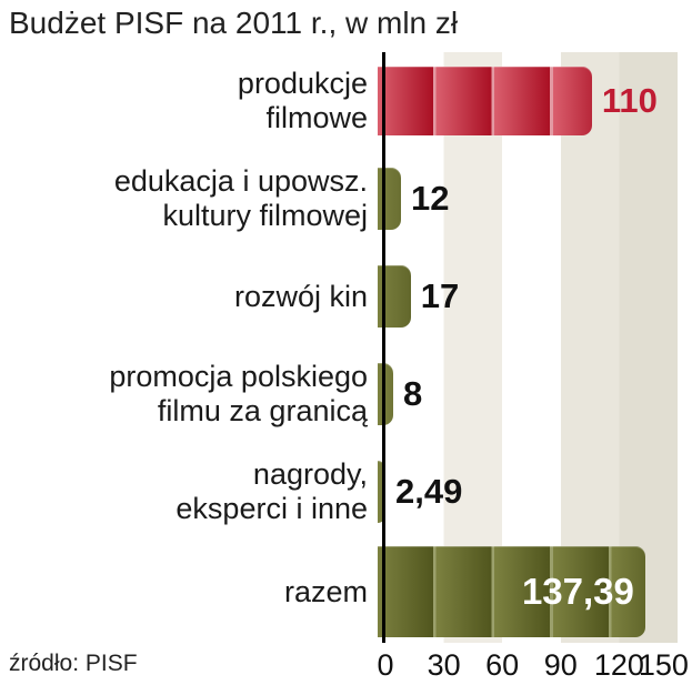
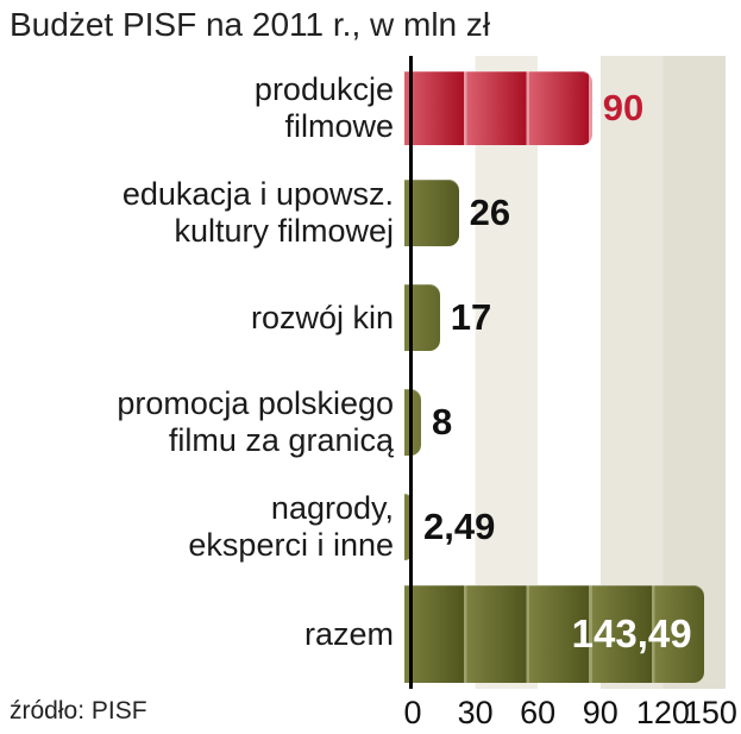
produkcje filmowe: 110 -> 90
edukacja i upowsz. kultury filmowej: 12 -> 26
razem: 137,39 -> 143,49
